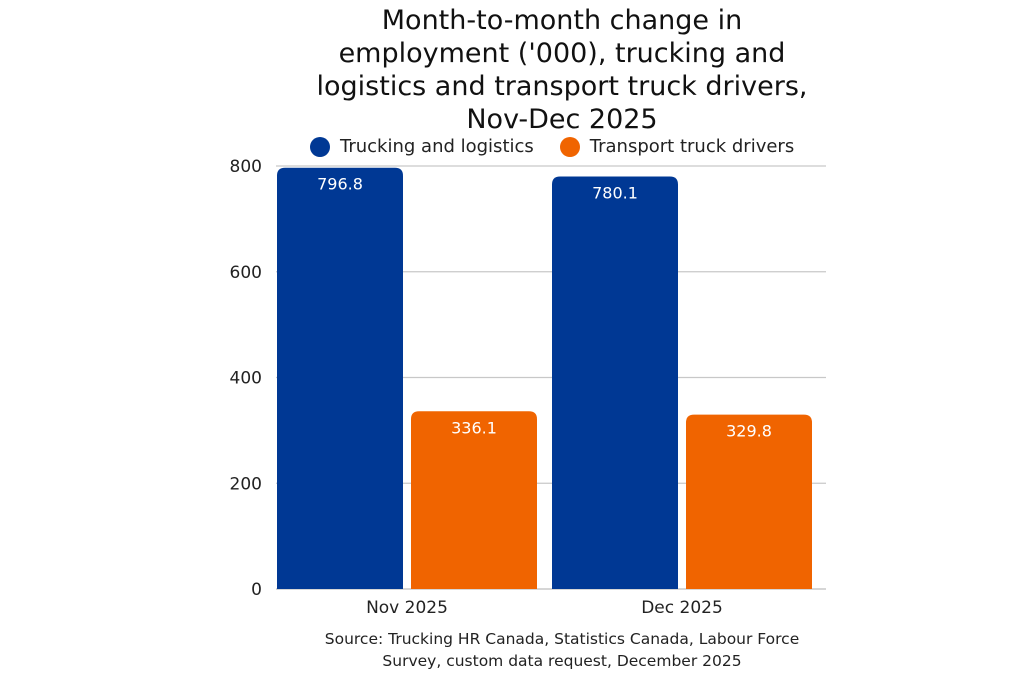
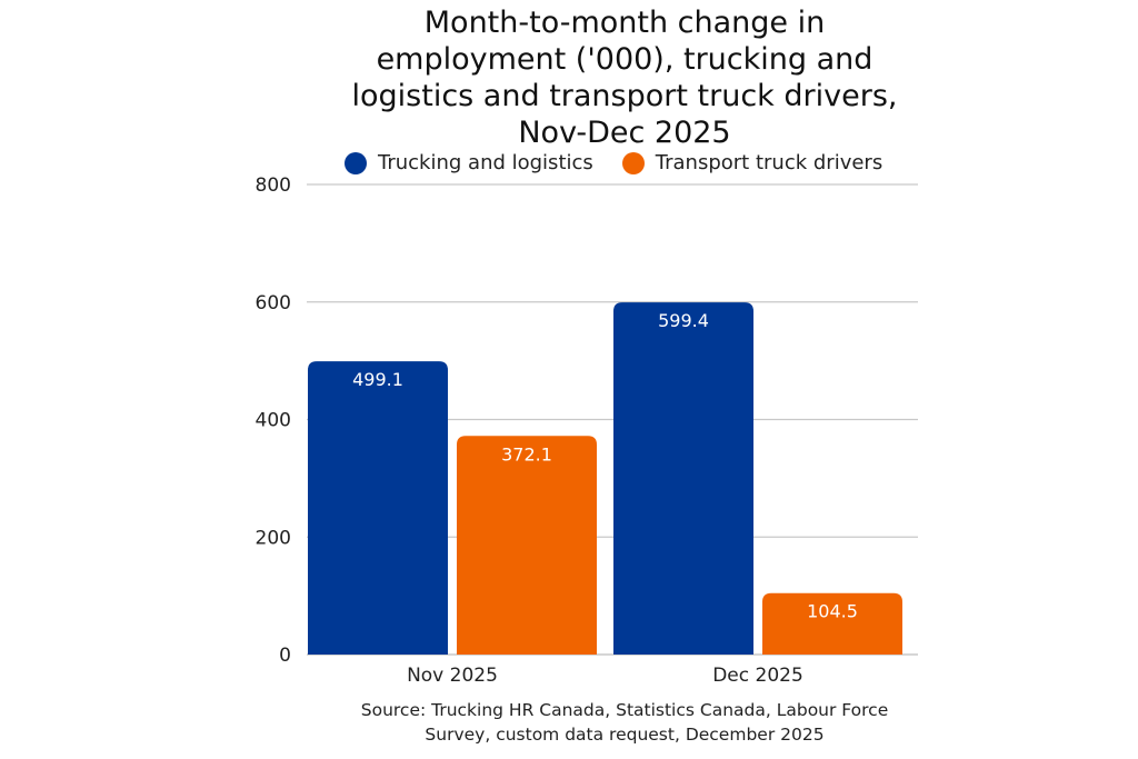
Trucking and logistics/Nov 2025: 796.8 -> 499.1
Transport truck drivers/Nov 2025: 336.1 -> 372.1
Trucking and logistics/Dec 2025: 780.1 -> 599.4
Transport truck drivers/Dec 2025: 329.8 -> 104.5
